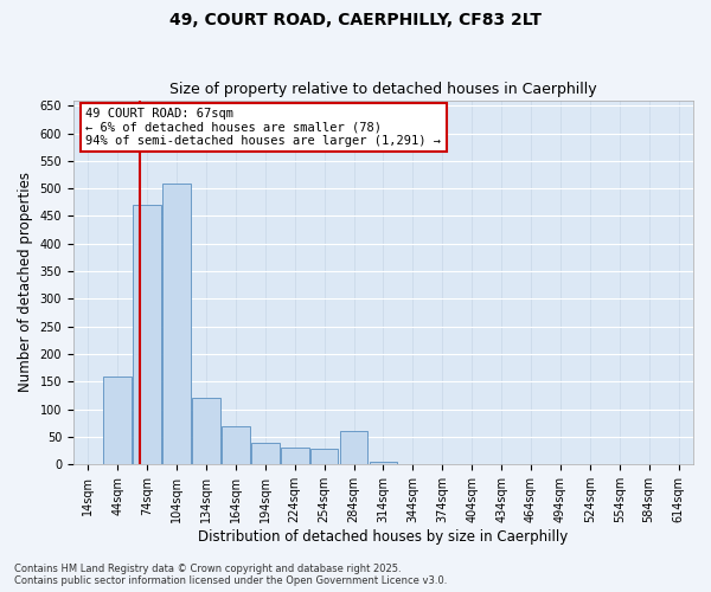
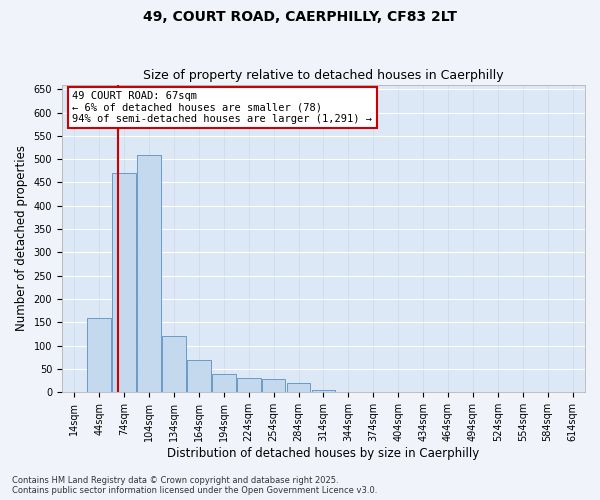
284sqm: 60 -> 20
